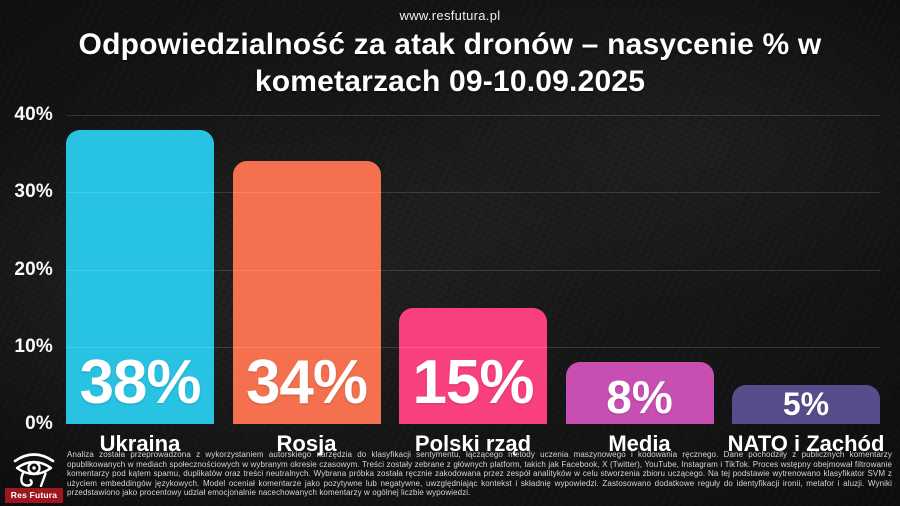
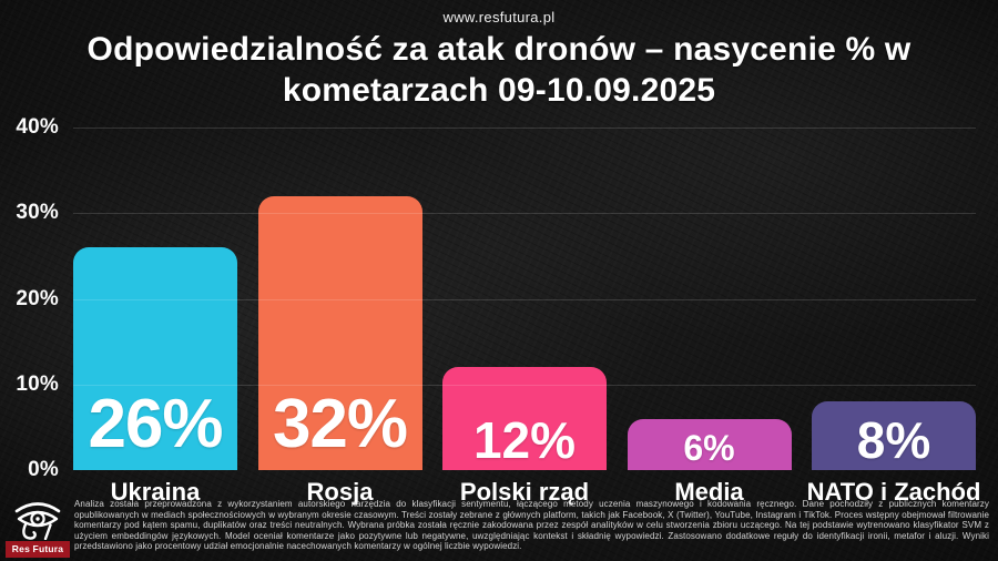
Ukraina: 38% -> 26%
Rosja: 34% -> 32%
Polski rząd: 15% -> 12%
Media: 8% -> 6%
NATO i Zachód: 5% -> 8%
